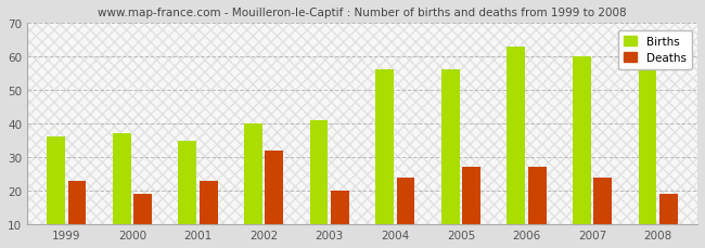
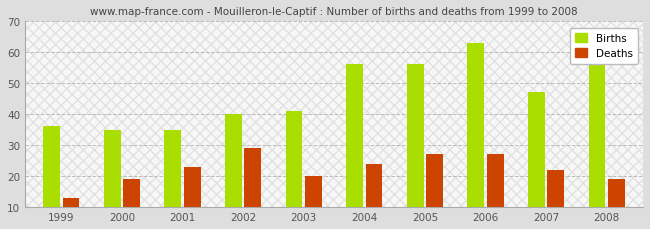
Deaths/1999: 23 -> 13
Births/2000: 37 -> 35
Deaths/2002: 32 -> 29
Births/2007: 60 -> 47
Deaths/2007: 24 -> 22
